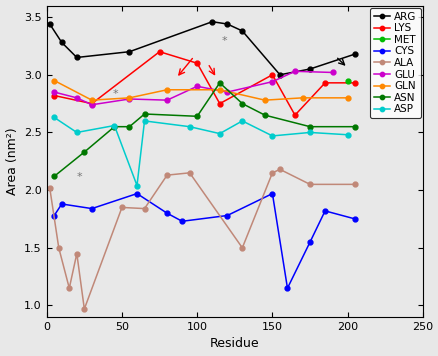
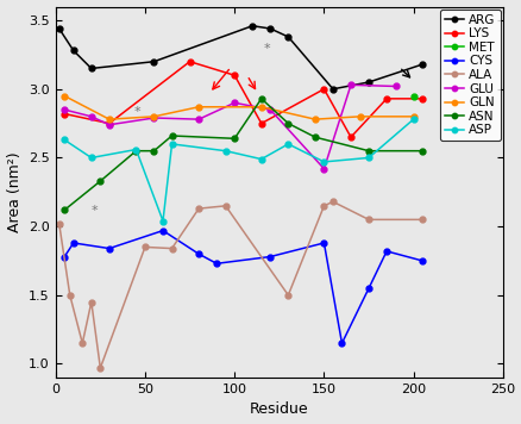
CYS/150: 1.97 -> 1.88
GLU/150: 2.94 -> 2.42
ASP/200: 2.48 -> 2.78
